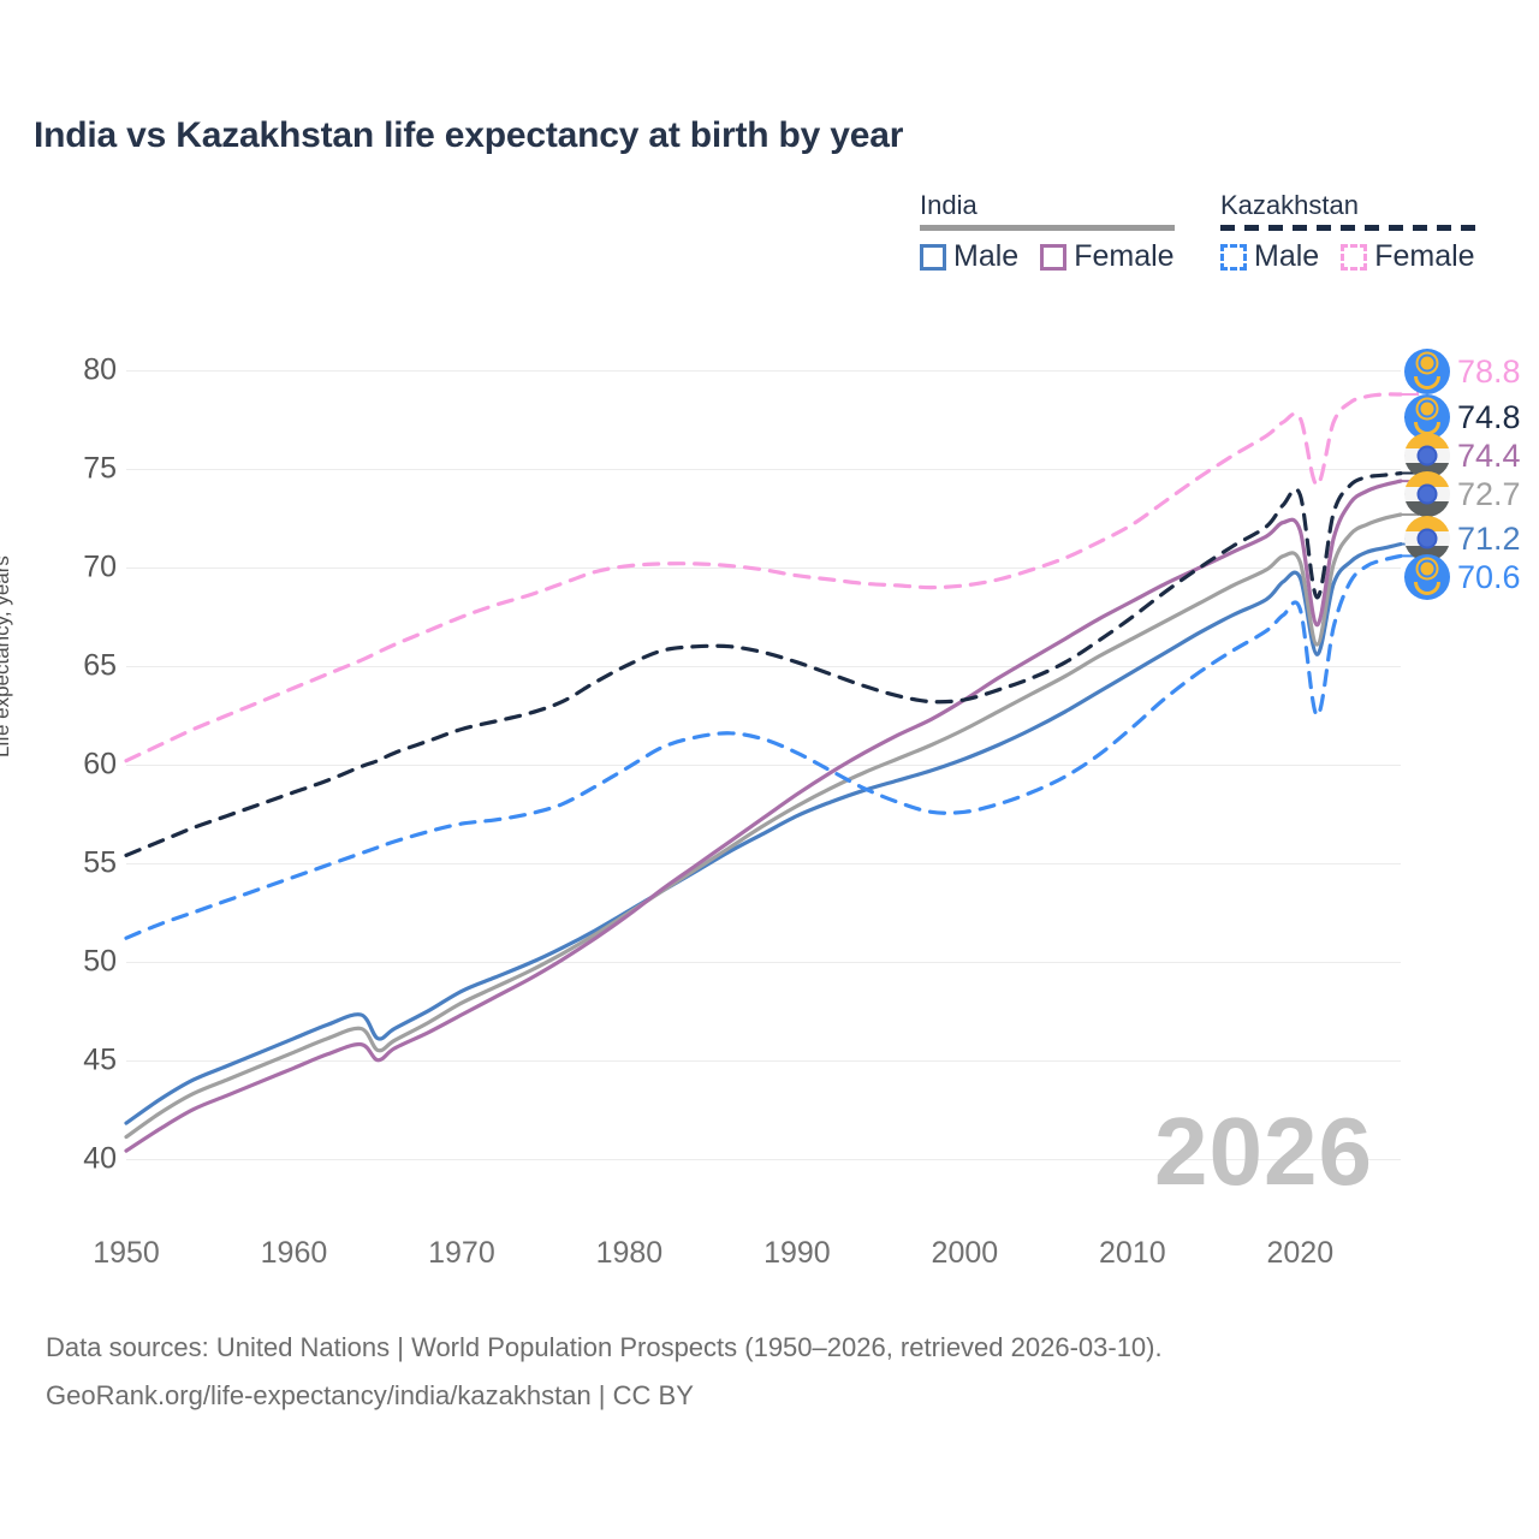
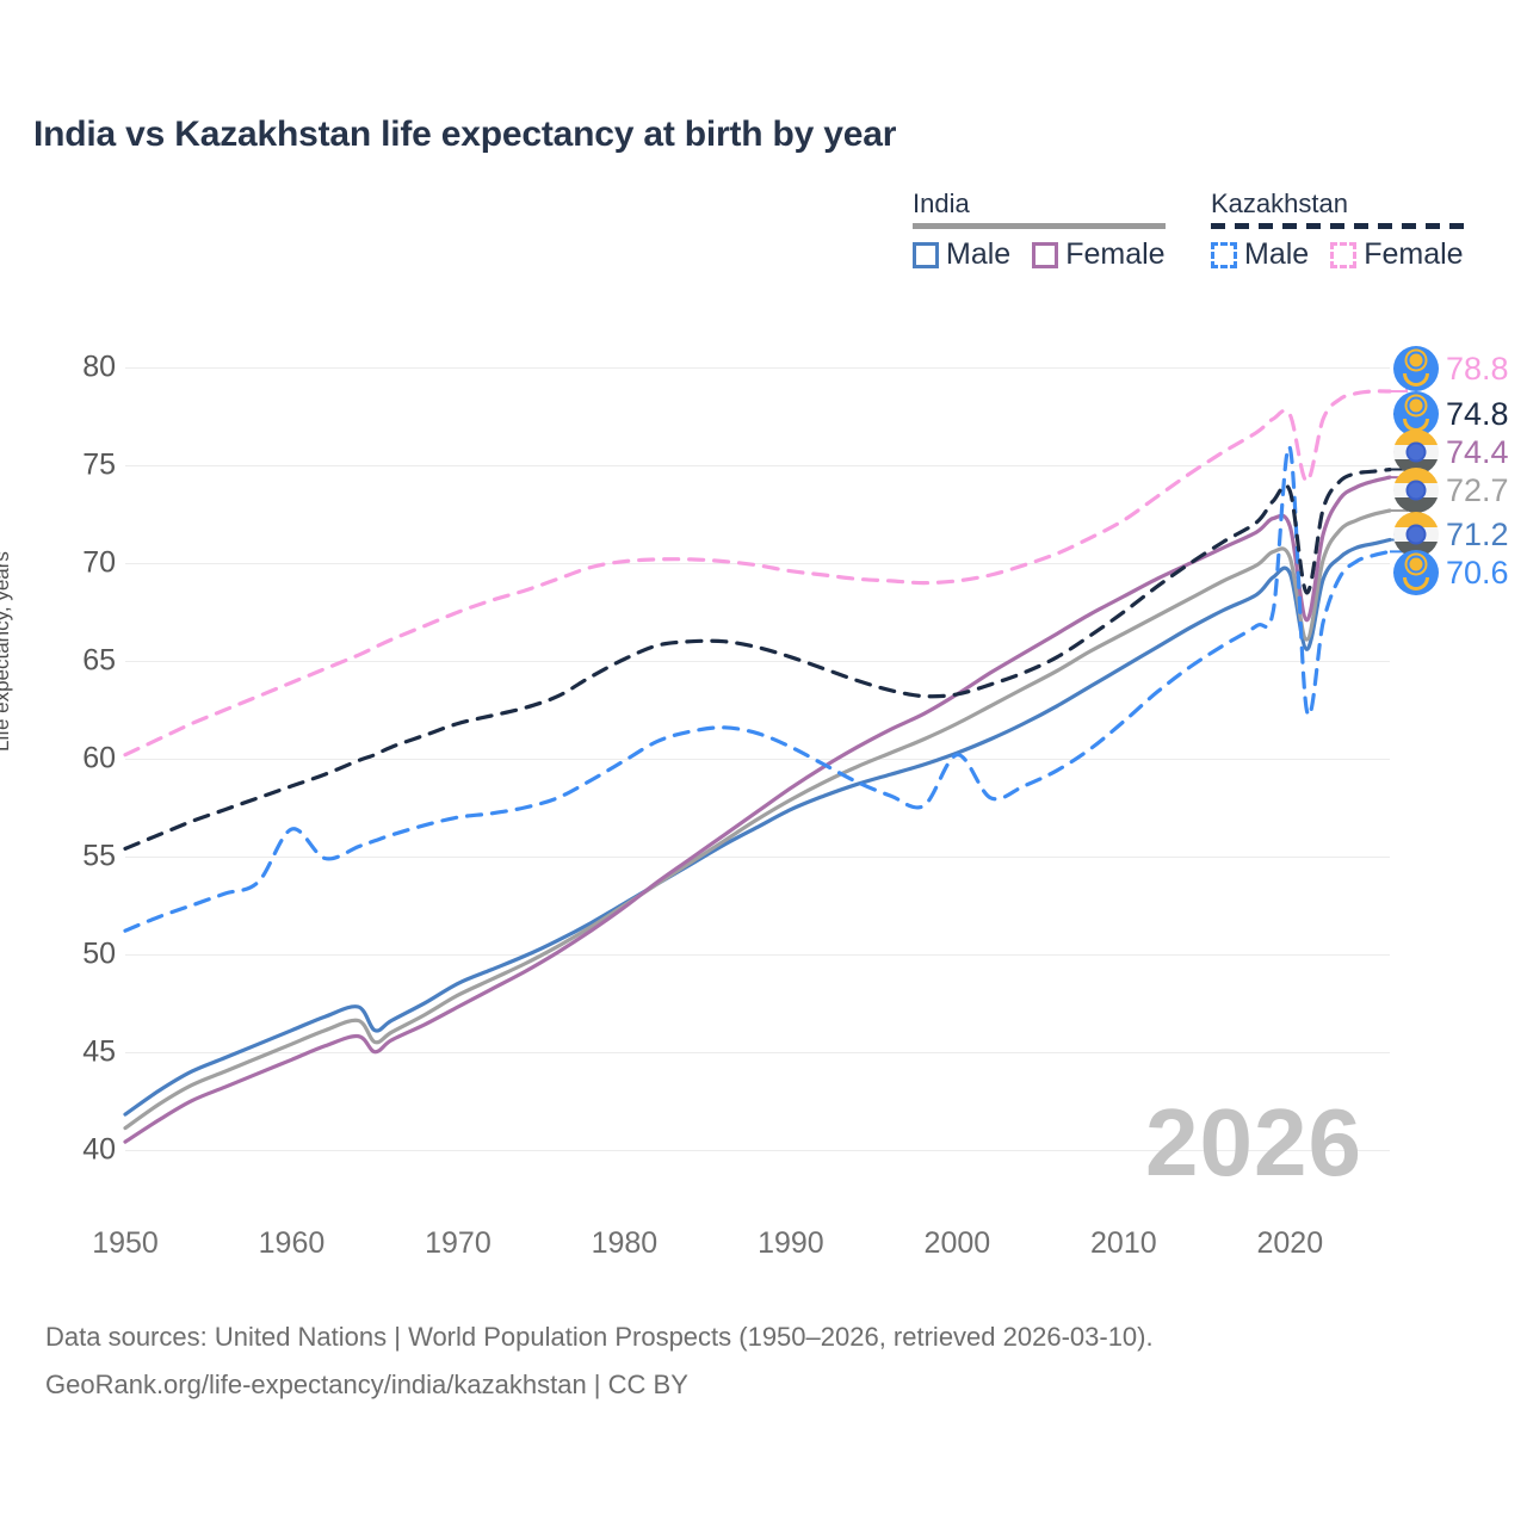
Kazakhstan Male/1960: 54.3 -> 56.4
Kazakhstan Male/2000: 57.6 -> 60.2
Kazakhstan Male/2020: 67.9 -> 75.9
